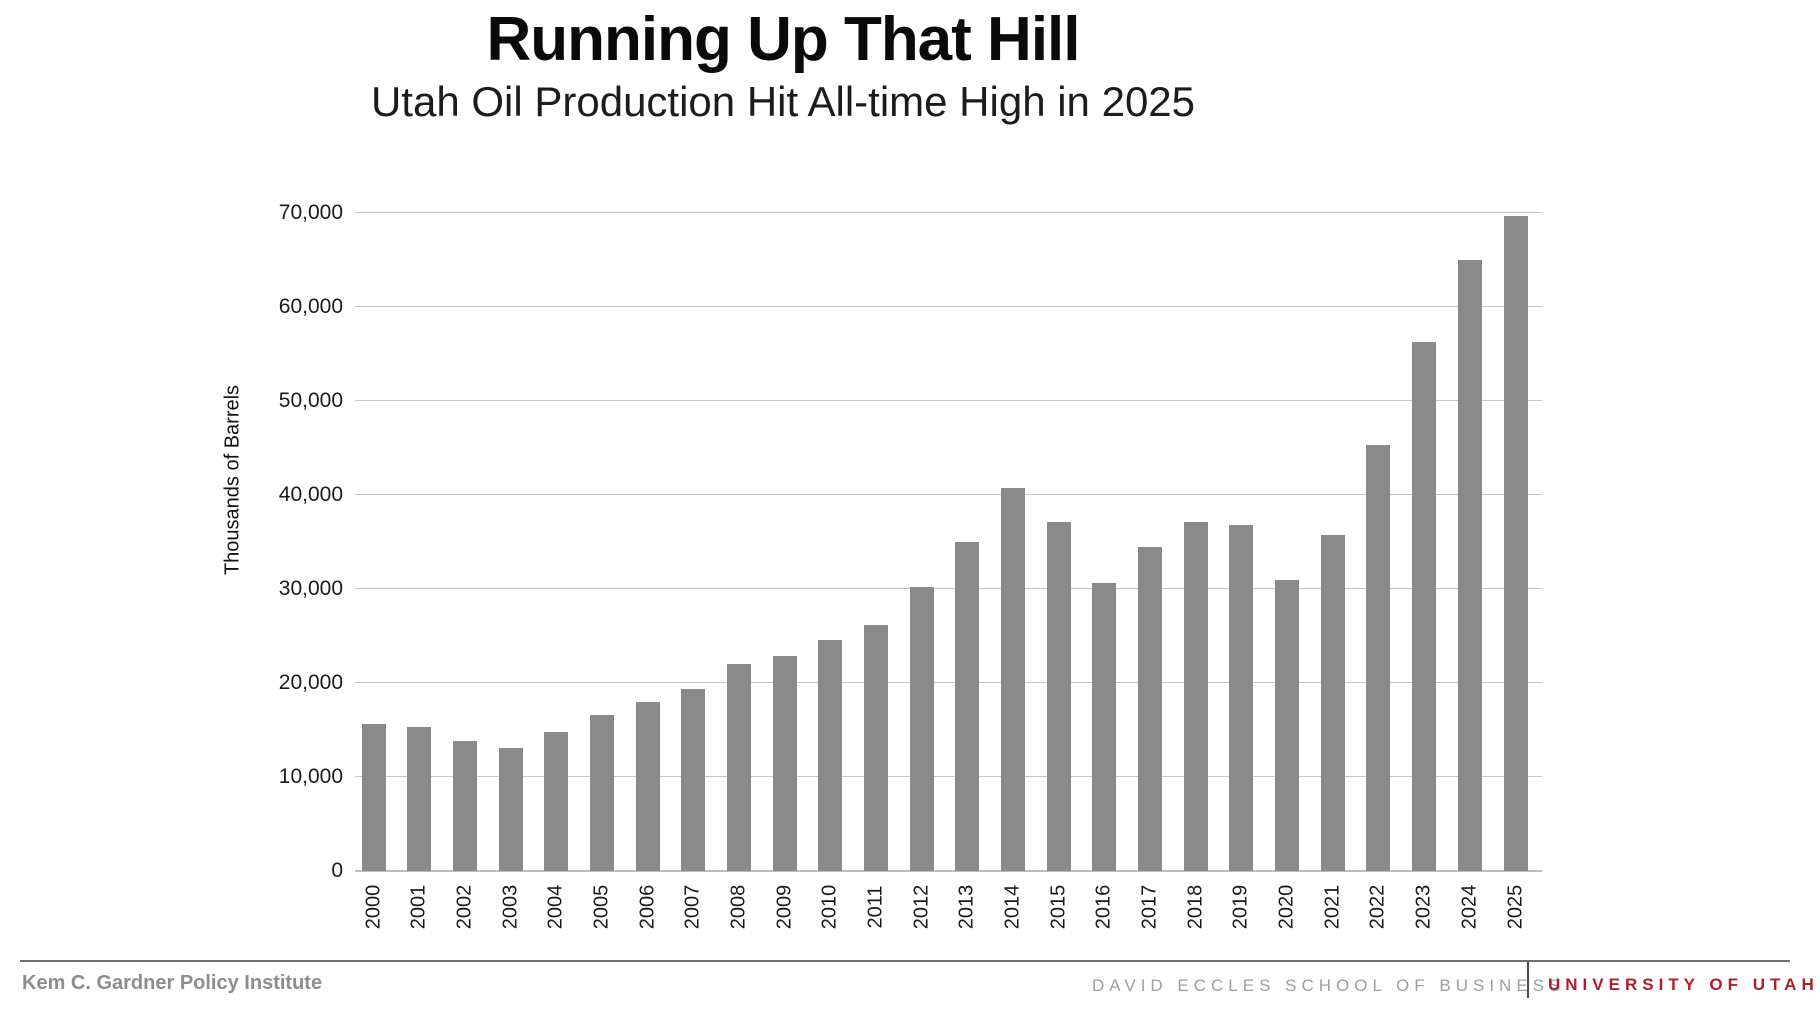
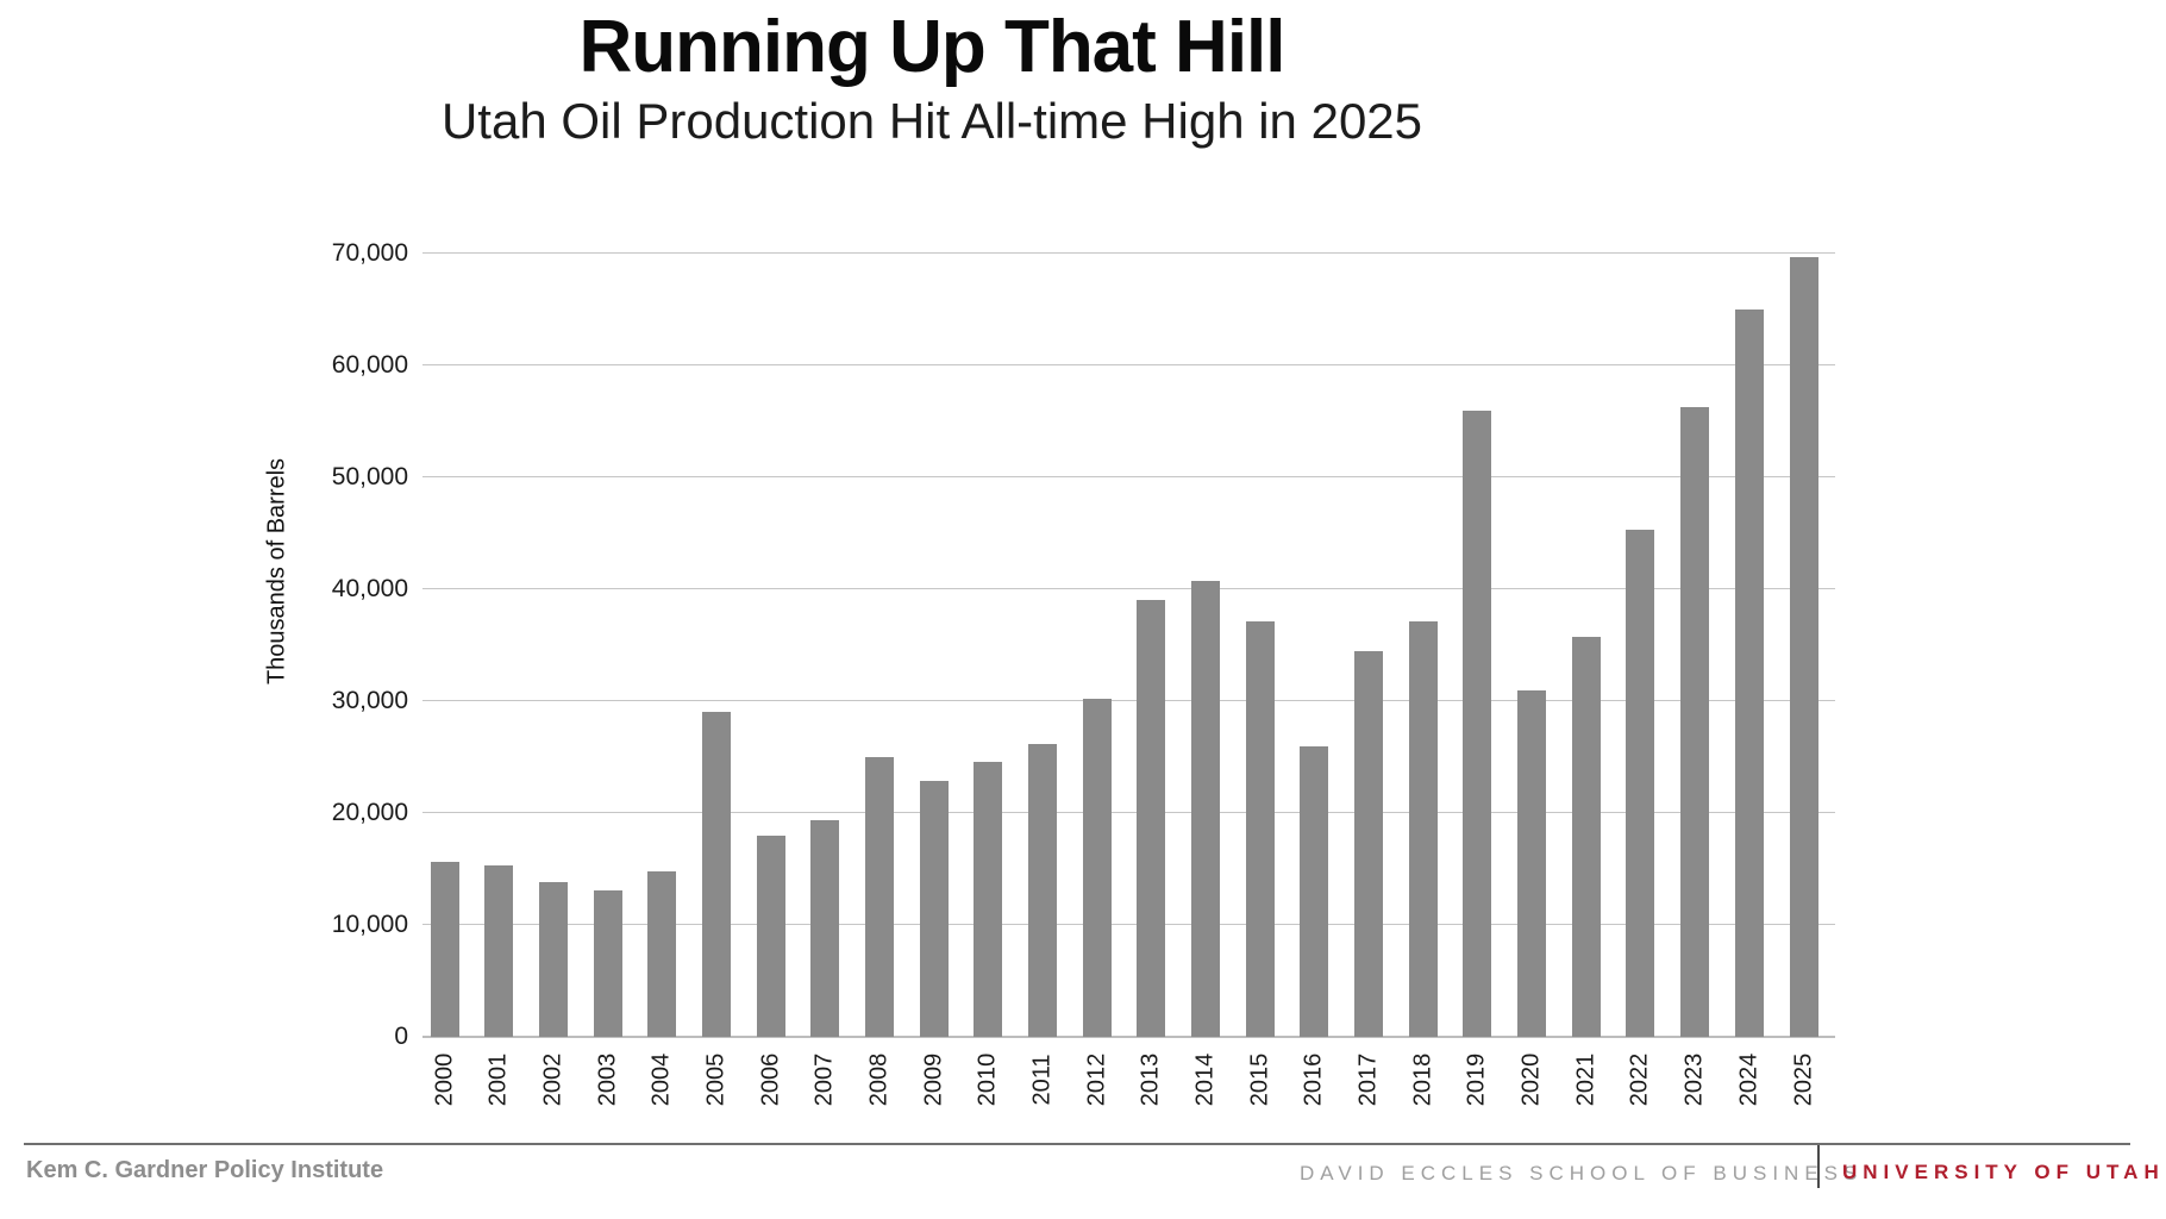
2005: 17000 -> 29000
2008: 22000 -> 25000
2013: 35000 -> 39000
2016: 31000 -> 26000
2019: 37000 -> 56000
